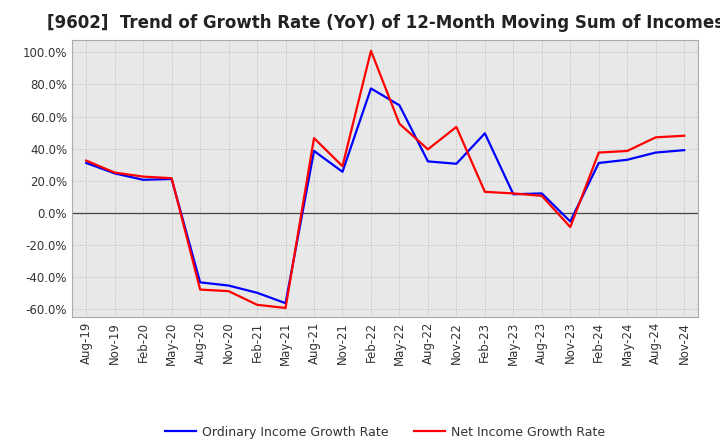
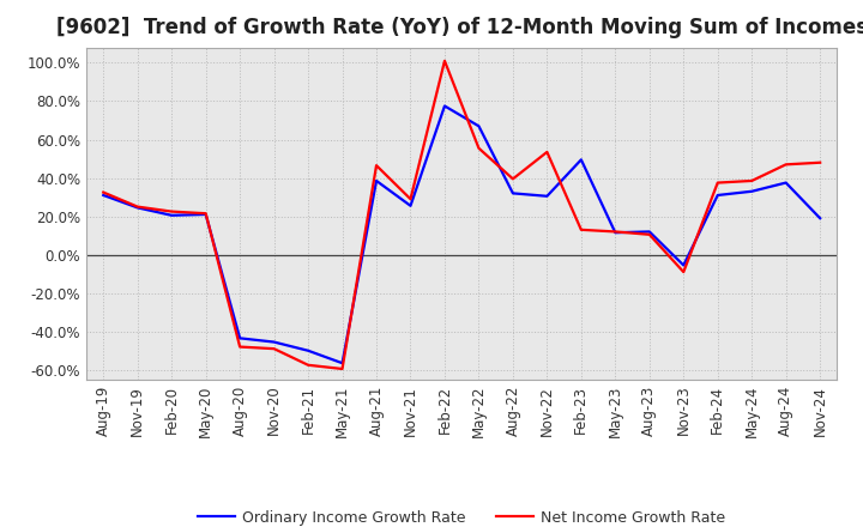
Ordinary Income Growth Rate/Nov-24: 39% -> 19%
